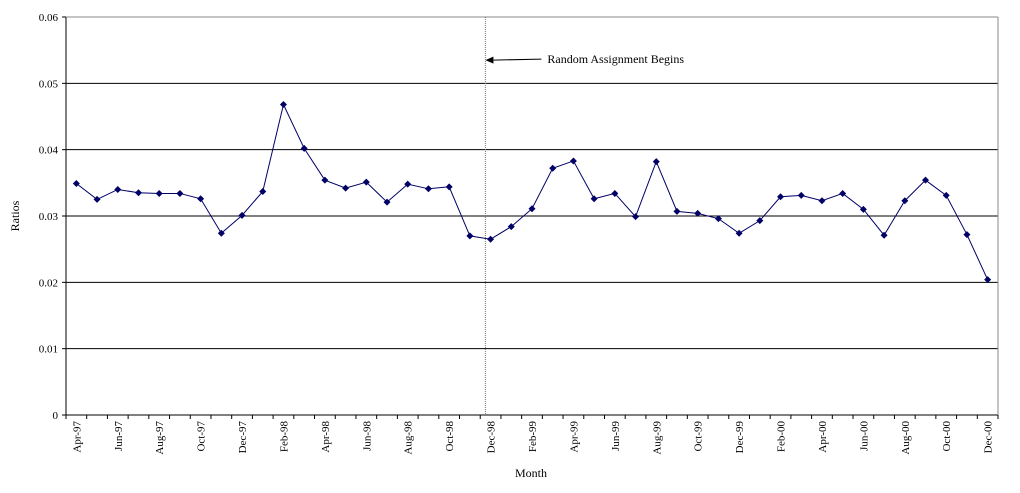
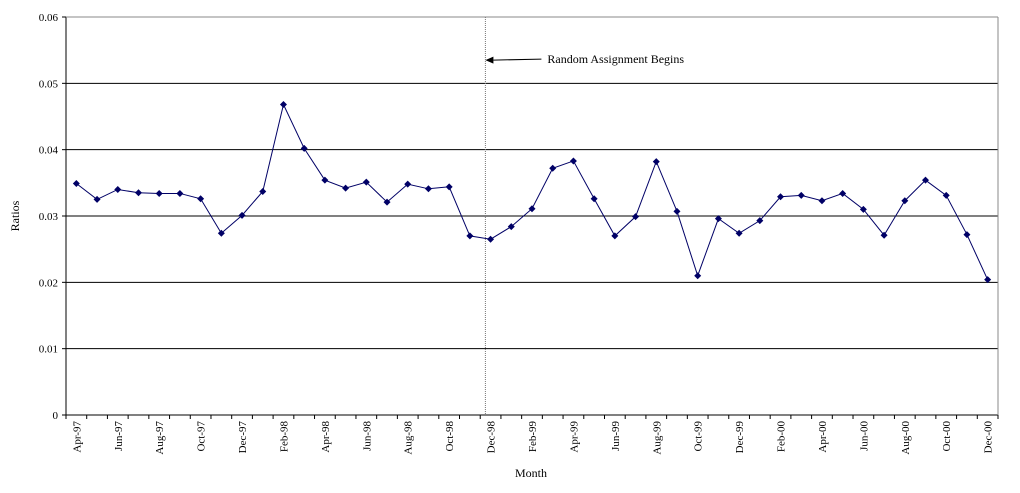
Jun-99: 0.033 -> 0.027
Oct-99: 0.030 -> 0.021
